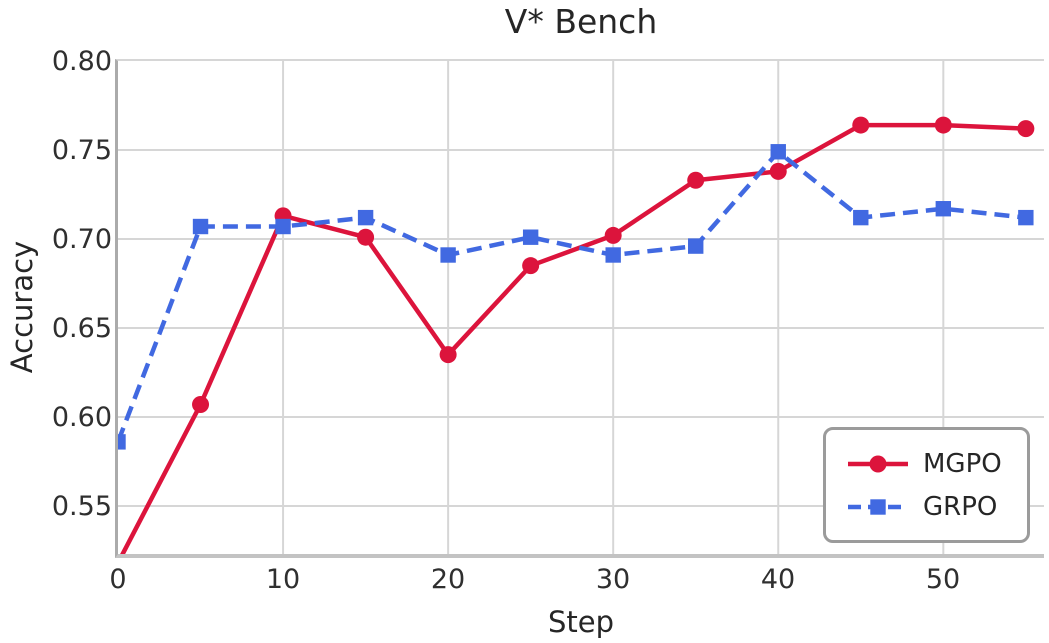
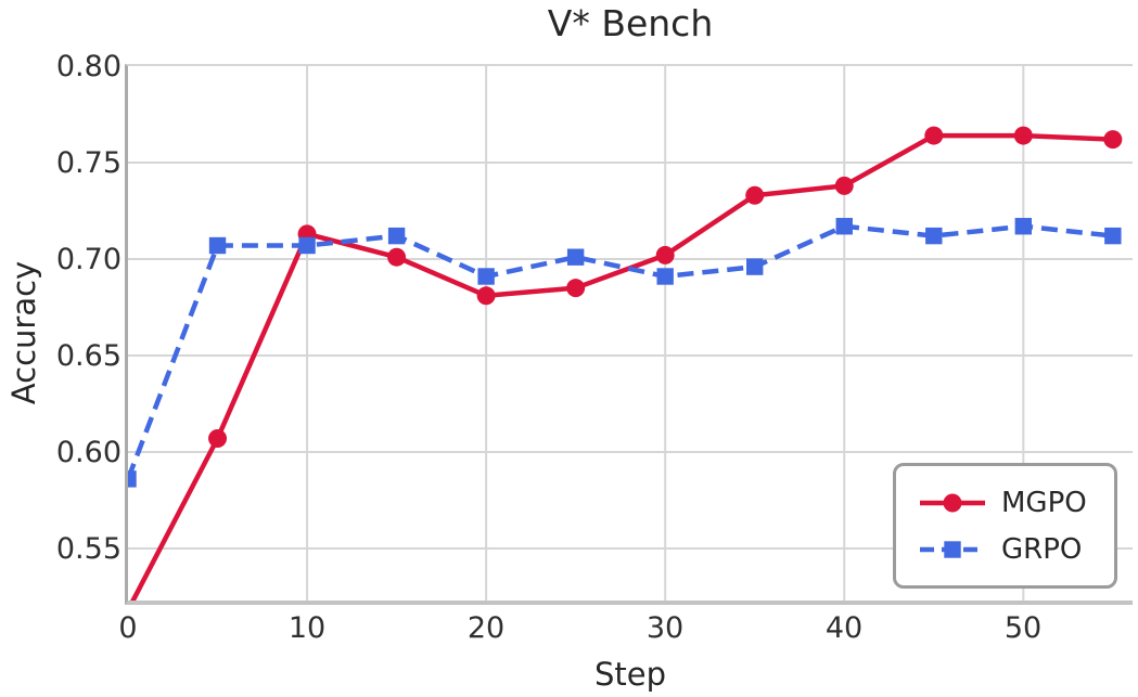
MGPO/20: 0.635 -> 0.681
GRPO/40: 0.749 -> 0.717
